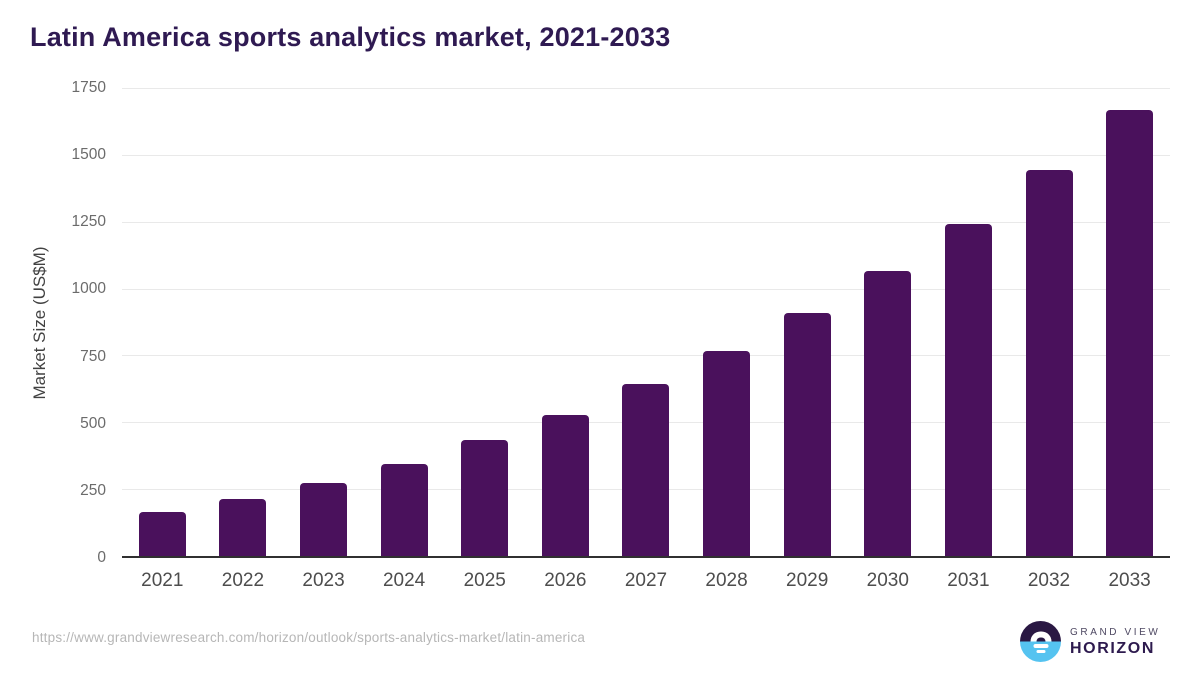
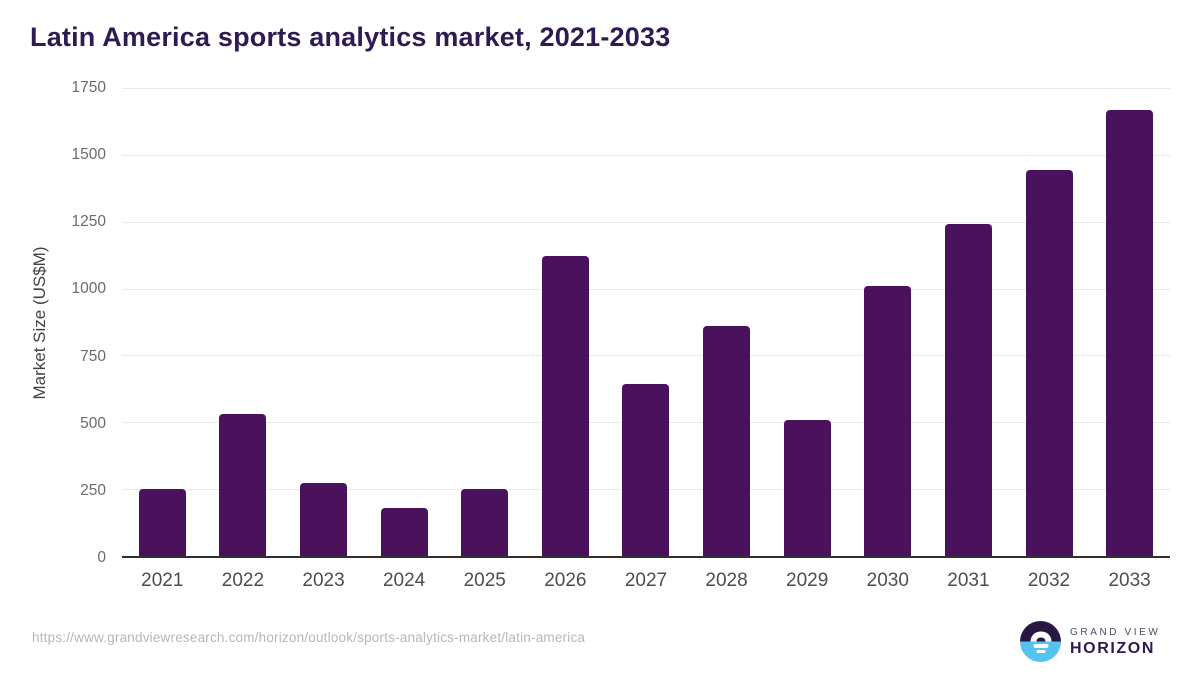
2021: 160 -> 250
2022: 210 -> 530
2024: 340 -> 180
2025: 430 -> 250
2026: 530 -> 1120
2028: 760 -> 860
2029: 910 -> 510
2030: 1060 -> 1010
